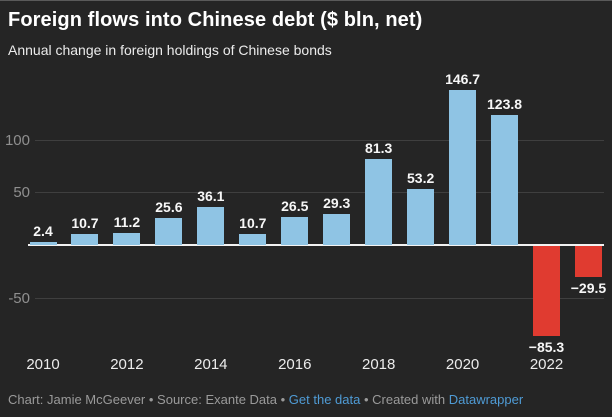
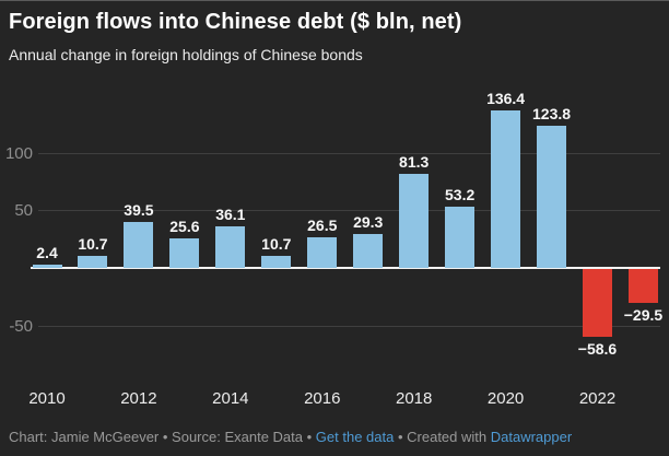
2012: 11.2 -> 39.5
2020: 146.7 -> 136.4
2022: −85.3 -> −58.6
